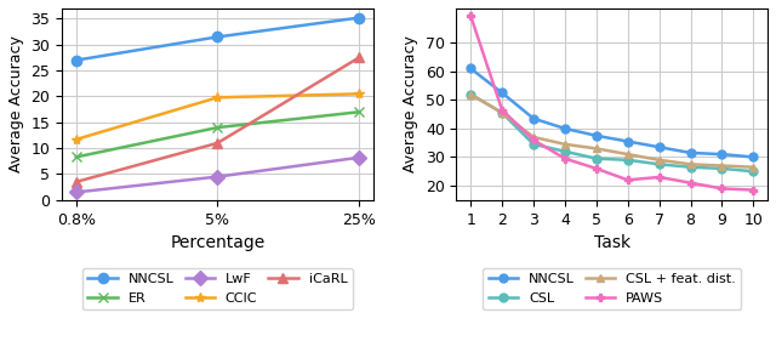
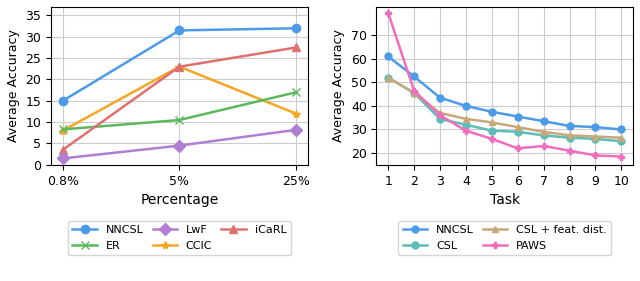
NNCSL/0.8%: 27.0 -> 15.0
CCIC/0.8%: 11.7 -> 8.0
CCIC/5%: 19.8 -> 23.0
ER/5%: 14.0 -> 10.5
iCaRL/5%: 11.0 -> 23.0
NNCSL/25%: 35.2 -> 32.0
CCIC/25%: 20.5 -> 12.0
